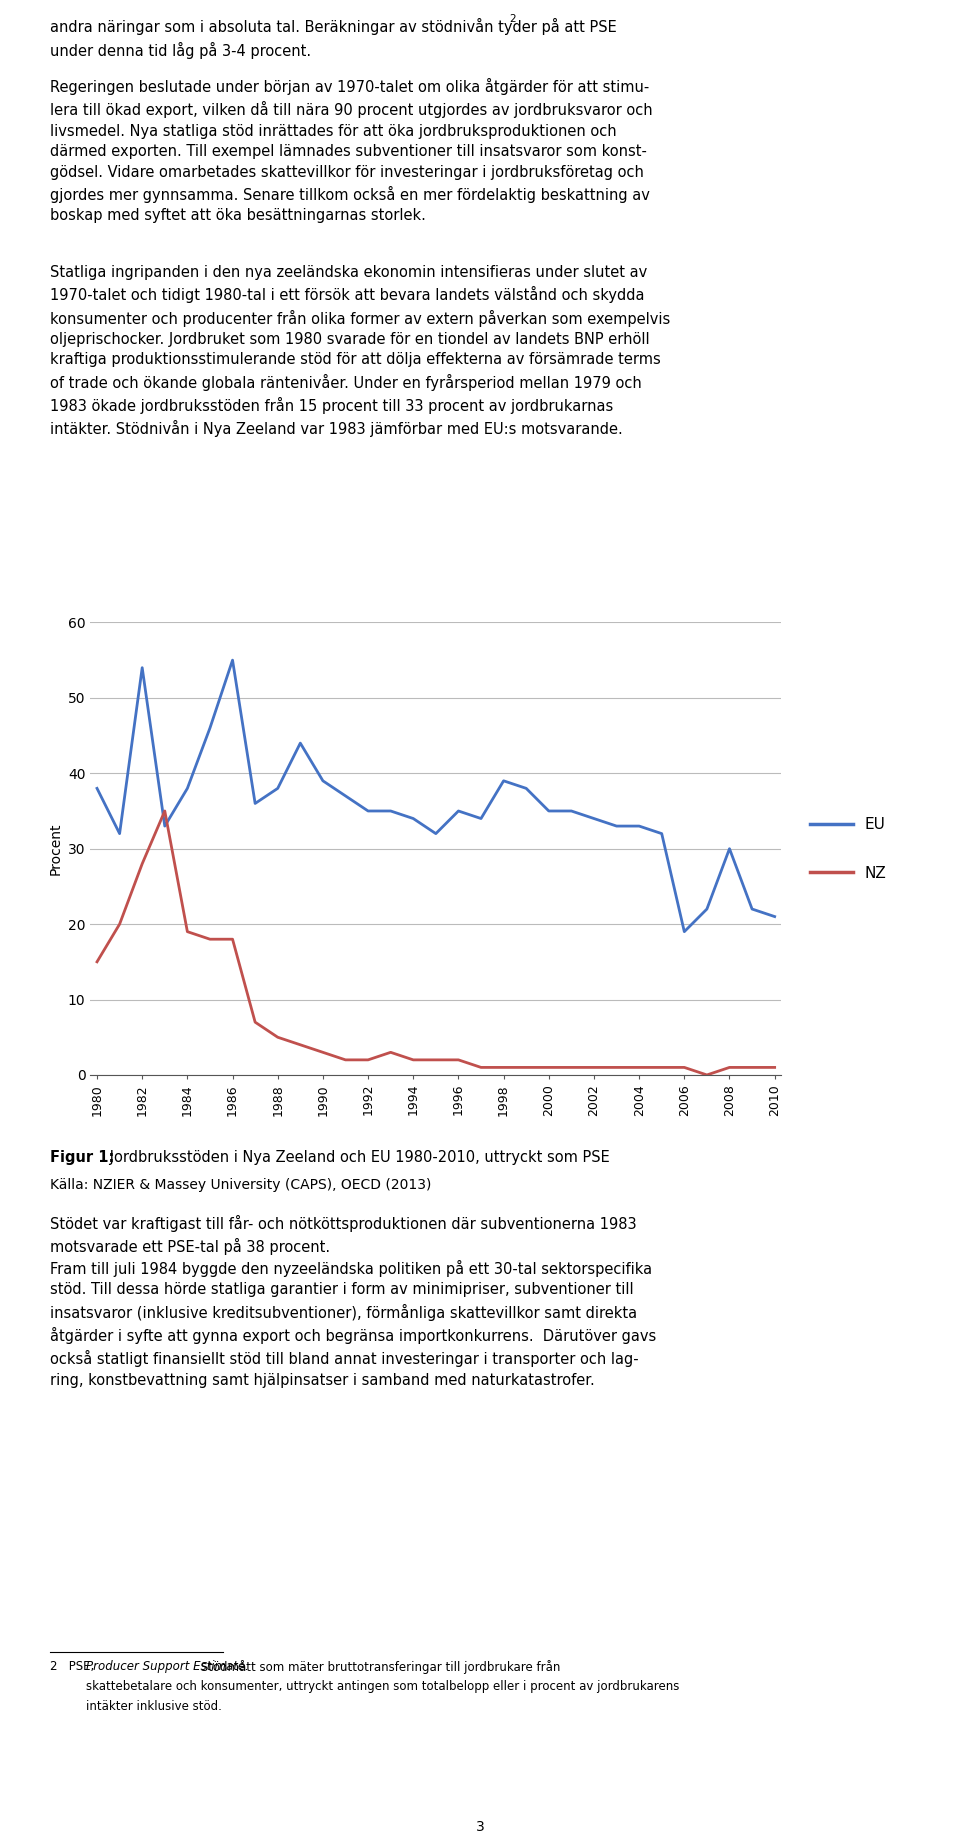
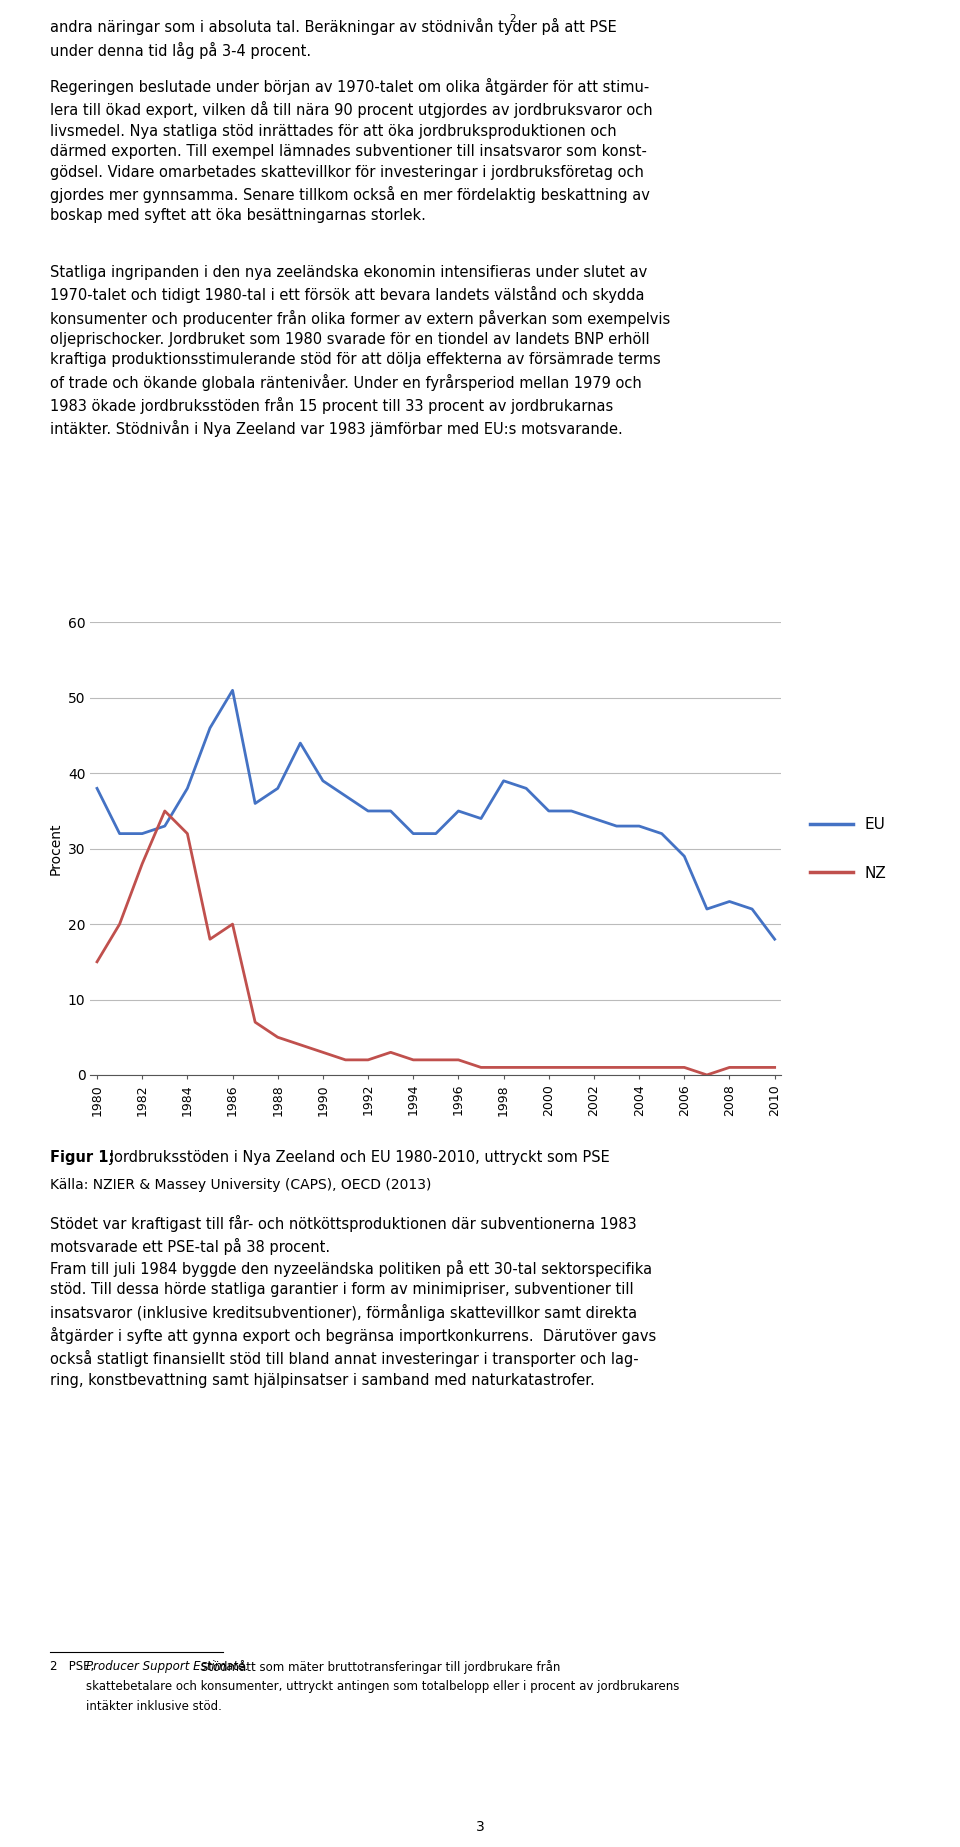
EU/1982: 54 -> 32
NZ/1984: 19 -> 32
EU/1986: 55 -> 51
NZ/1986: 18 -> 20
EU/1994: 34 -> 32
EU/2006: 19 -> 29
EU/2008: 30 -> 23
EU/2010: 21 -> 18
